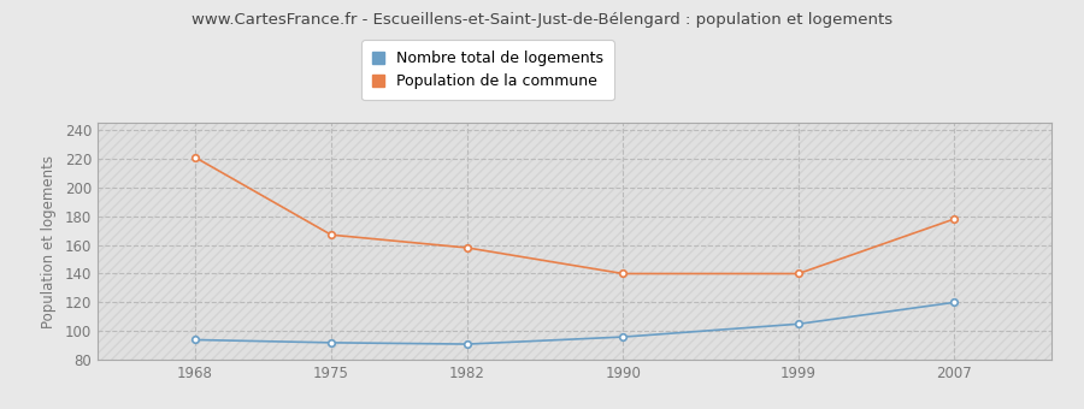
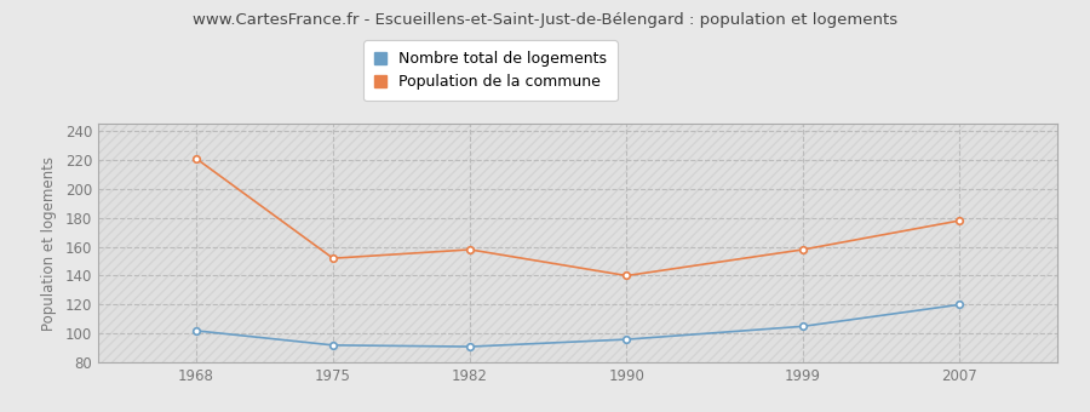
Nombre total de logements/1968: 94 -> 102
Population de la commune/1975: 167 -> 152
Population de la commune/1999: 140 -> 158
